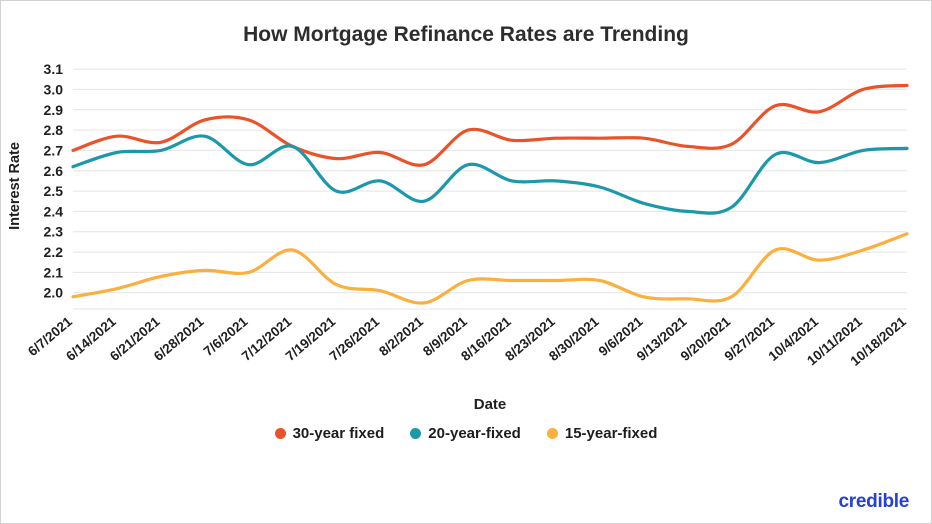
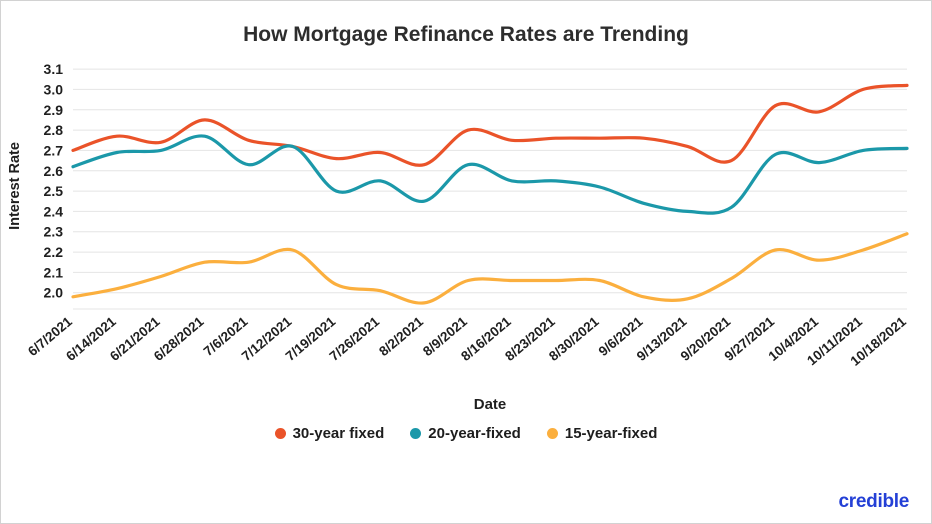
15-year-fixed/6/28/2021: 2.11 -> 2.15
30-year fixed/7/6/2021: 2.85 -> 2.75
15-year-fixed/7/6/2021: 2.10 -> 2.15
30-year fixed/9/20/2021: 2.73 -> 2.65
15-year-fixed/9/20/2021: 1.98 -> 2.07
